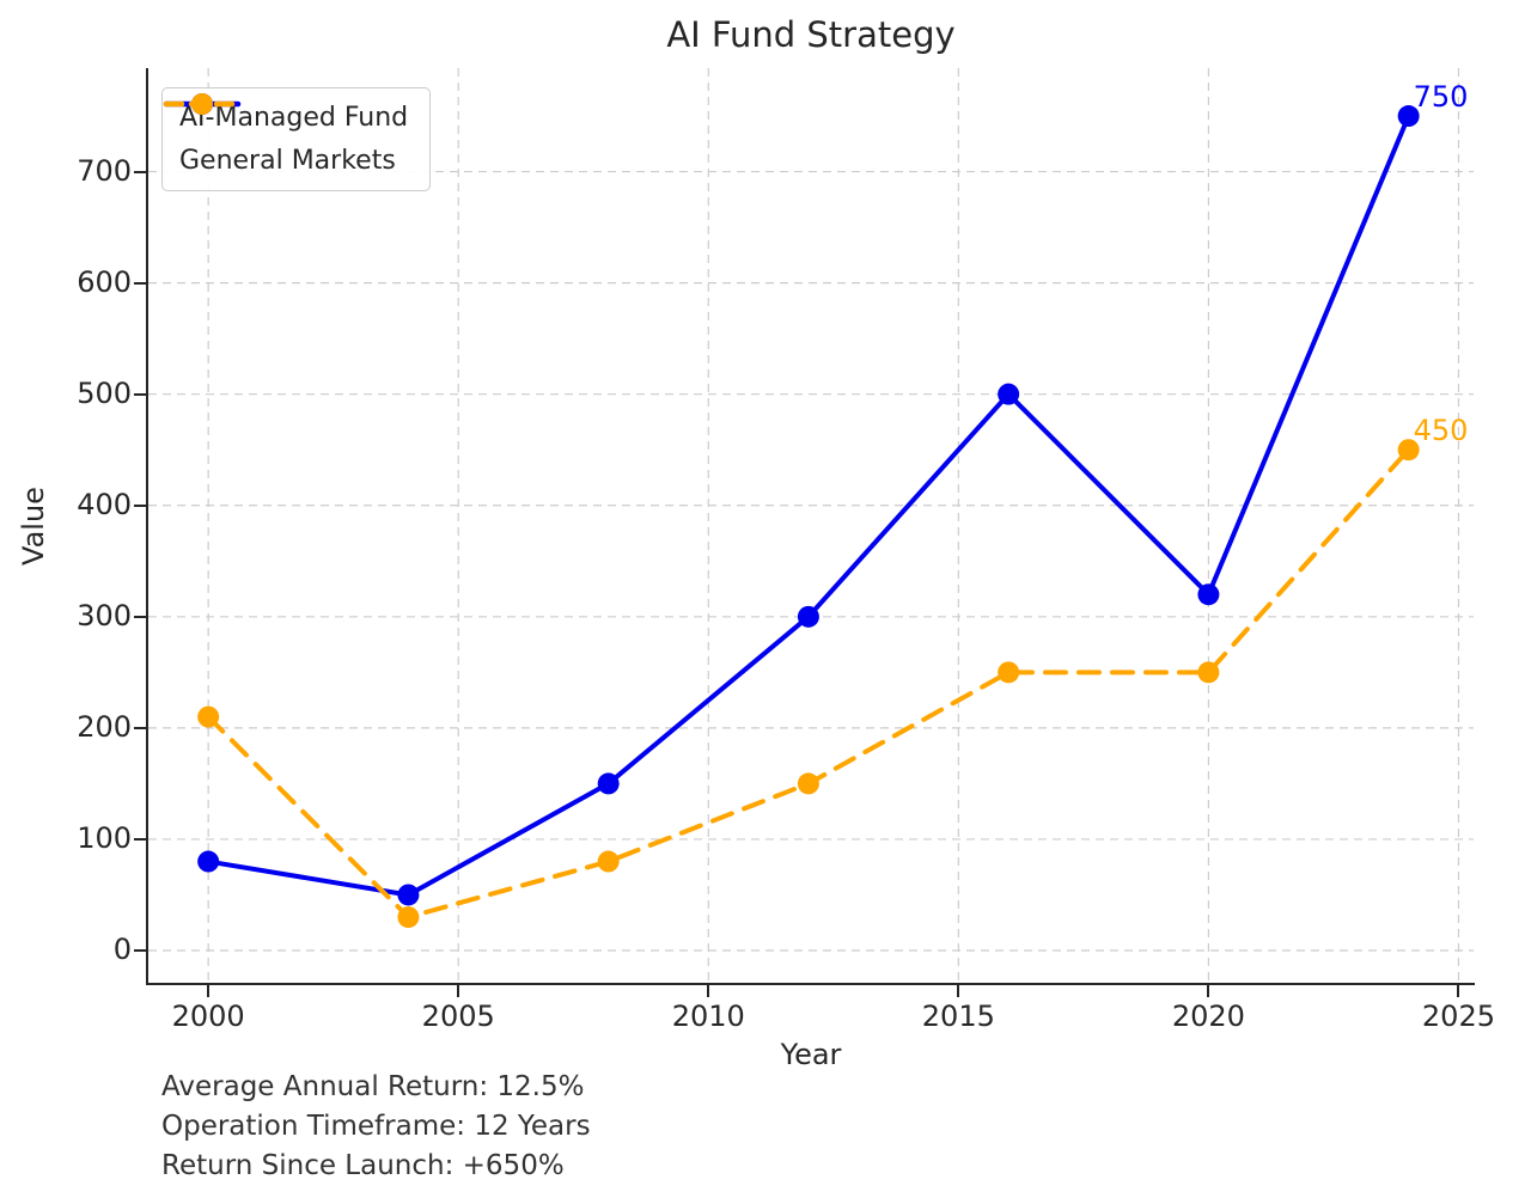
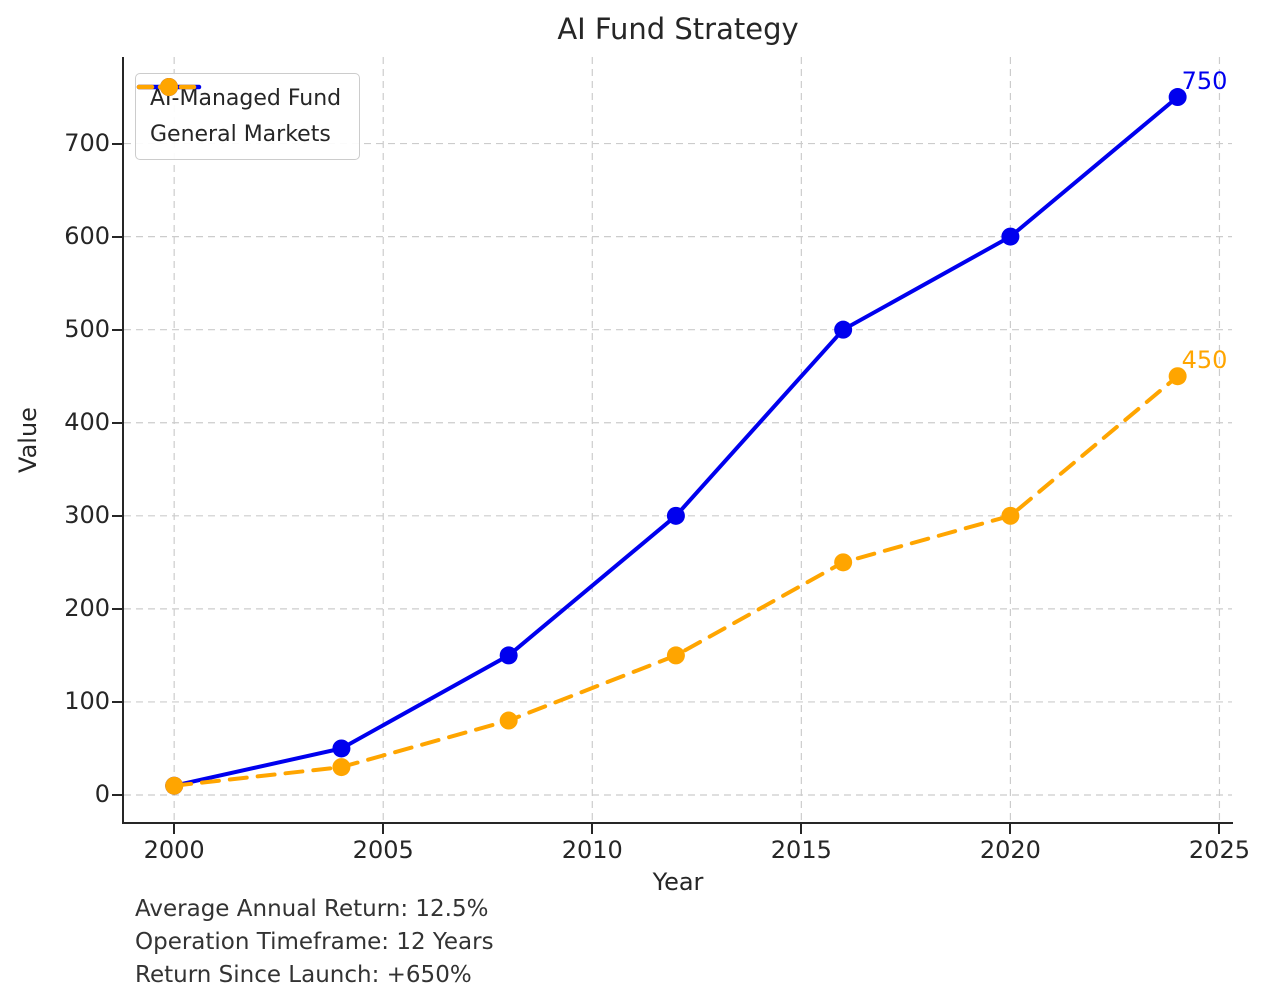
AI-Managed Fund/2000: 80 -> 10
General Markets/2000: 210 -> 10
AI-Managed Fund/2020: 320 -> 600
General Markets/2020: 250 -> 300
